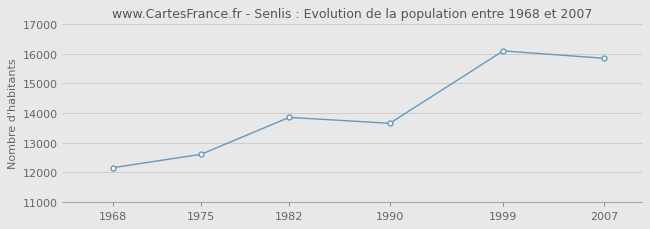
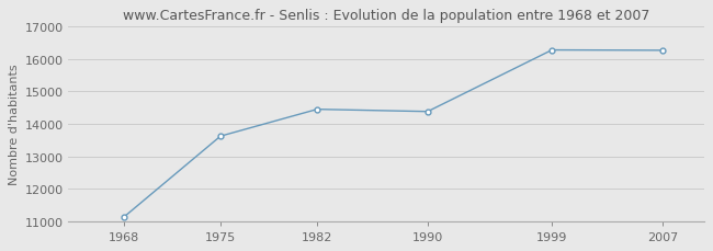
1968: 12150 -> 11120
1975: 12600 -> 13620
1982: 13850 -> 14450
1990: 13650 -> 14380
1999: 16100 -> 16280
2007: 15850 -> 16270
